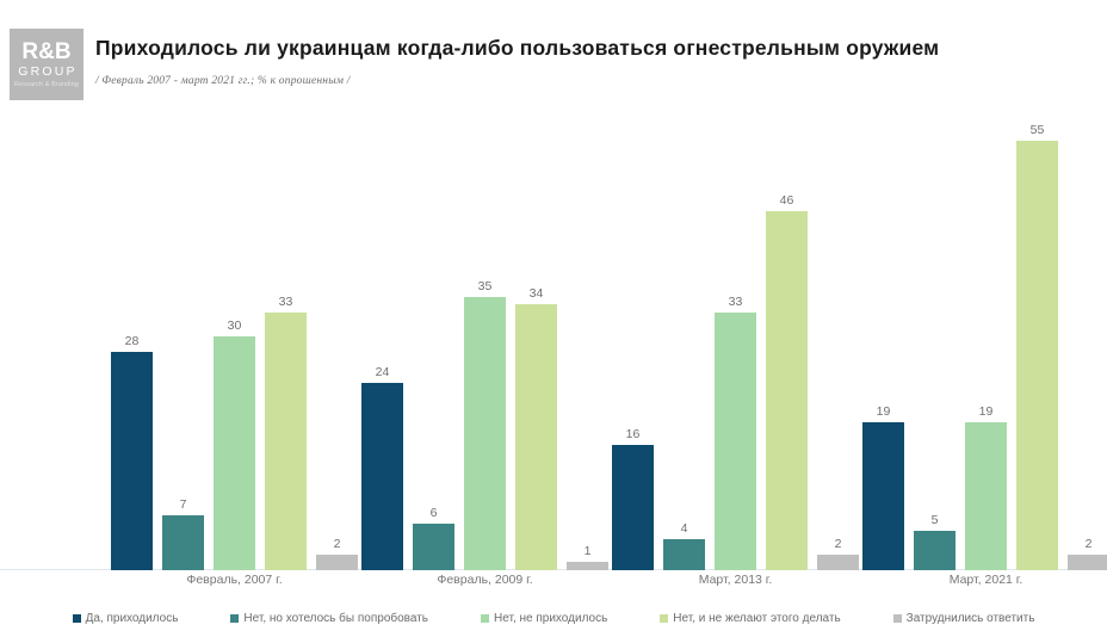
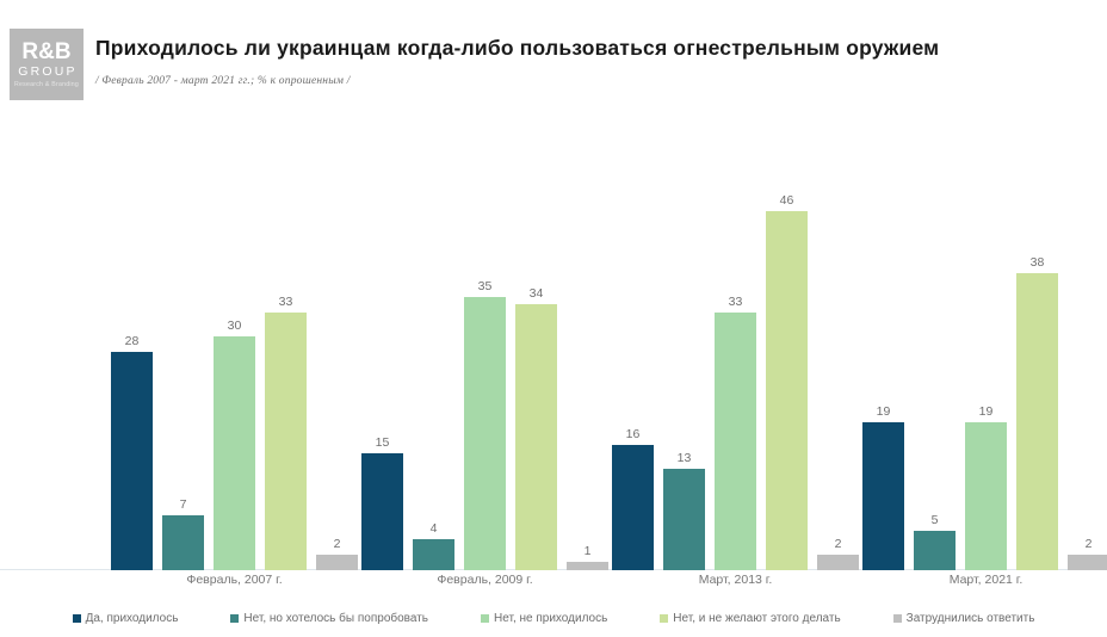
Да, приходилось/Февраль, 2009 г.: 24 -> 15
Нет, но хотелось бы попробовать/Февраль, 2009 г.: 6 -> 4
Нет, но хотелось бы попробовать/Март, 2013 г.: 4 -> 13
Нет, и не желают этого делать/Март, 2021 г.: 55 -> 38
